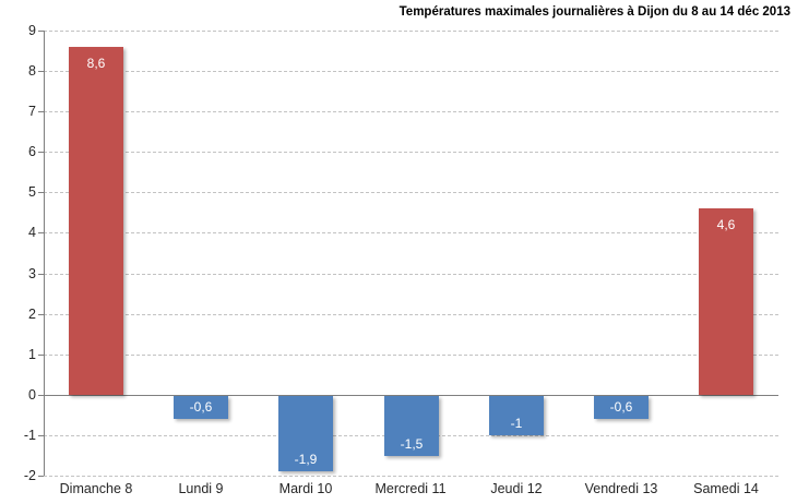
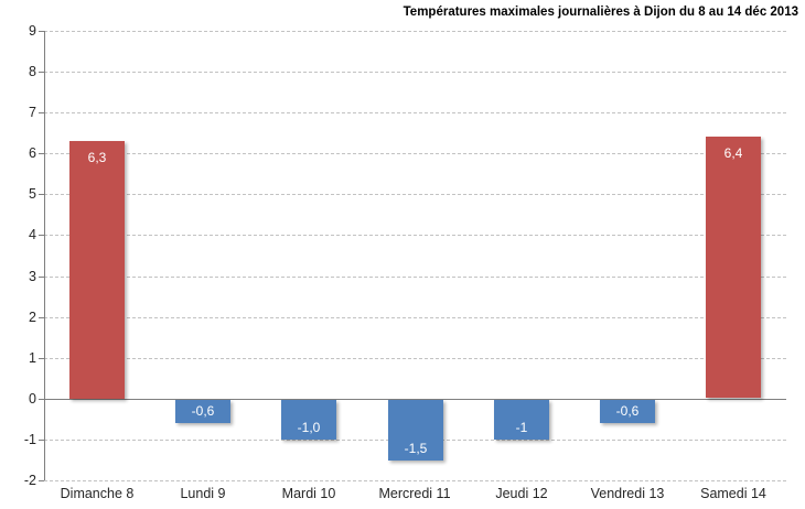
Dimanche 8: 8,6 -> 6,3
Mardi 10: -1,9 -> -1,0
Samedi 14: 4,6 -> 6,4
